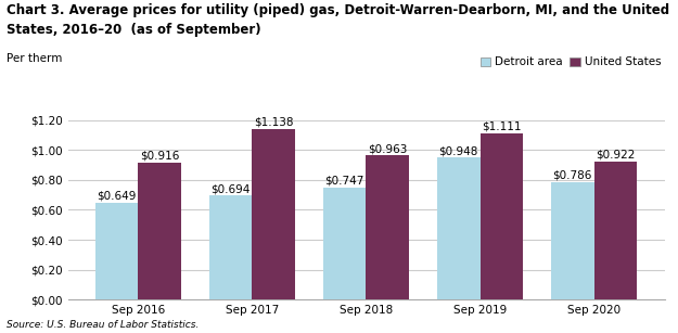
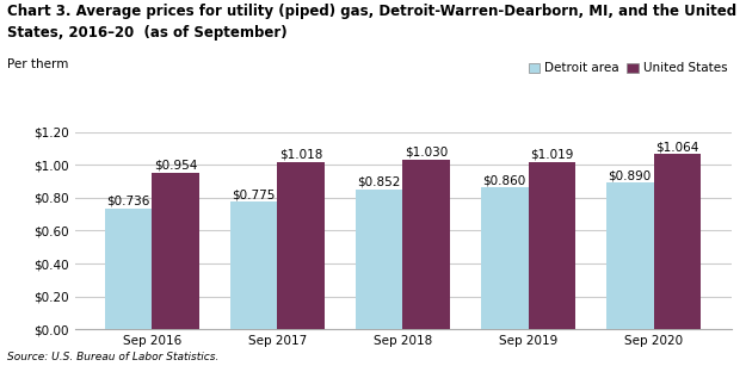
Detroit area/Sep 2016: $0.649 -> $0.736
United States/Sep 2016: $0.916 -> $0.954
Detroit area/Sep 2017: $0.694 -> $0.775
United States/Sep 2017: $1.138 -> $1.018
Detroit area/Sep 2018: $0.747 -> $0.852
United States/Sep 2018: $0.963 -> $1.030
Detroit area/Sep 2019: $0.948 -> $0.860
United States/Sep 2019: $1.111 -> $1.019
Detroit area/Sep 2020: $0.786 -> $0.890
United States/Sep 2020: $0.922 -> $1.064
